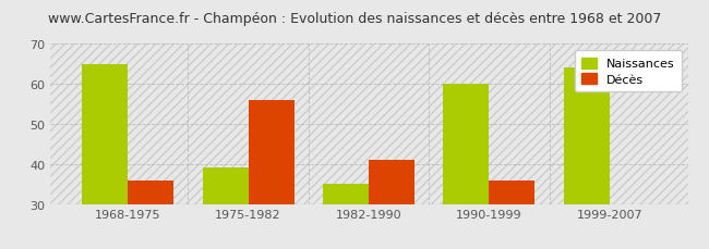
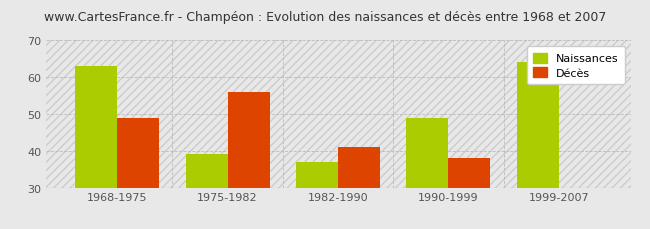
Naissances/1968-1975: 65 -> 63
Décès/1968-1975: 36 -> 49
Naissances/1982-1990: 35 -> 37
Naissances/1990-1999: 60 -> 49
Décès/1990-1999: 36 -> 38
